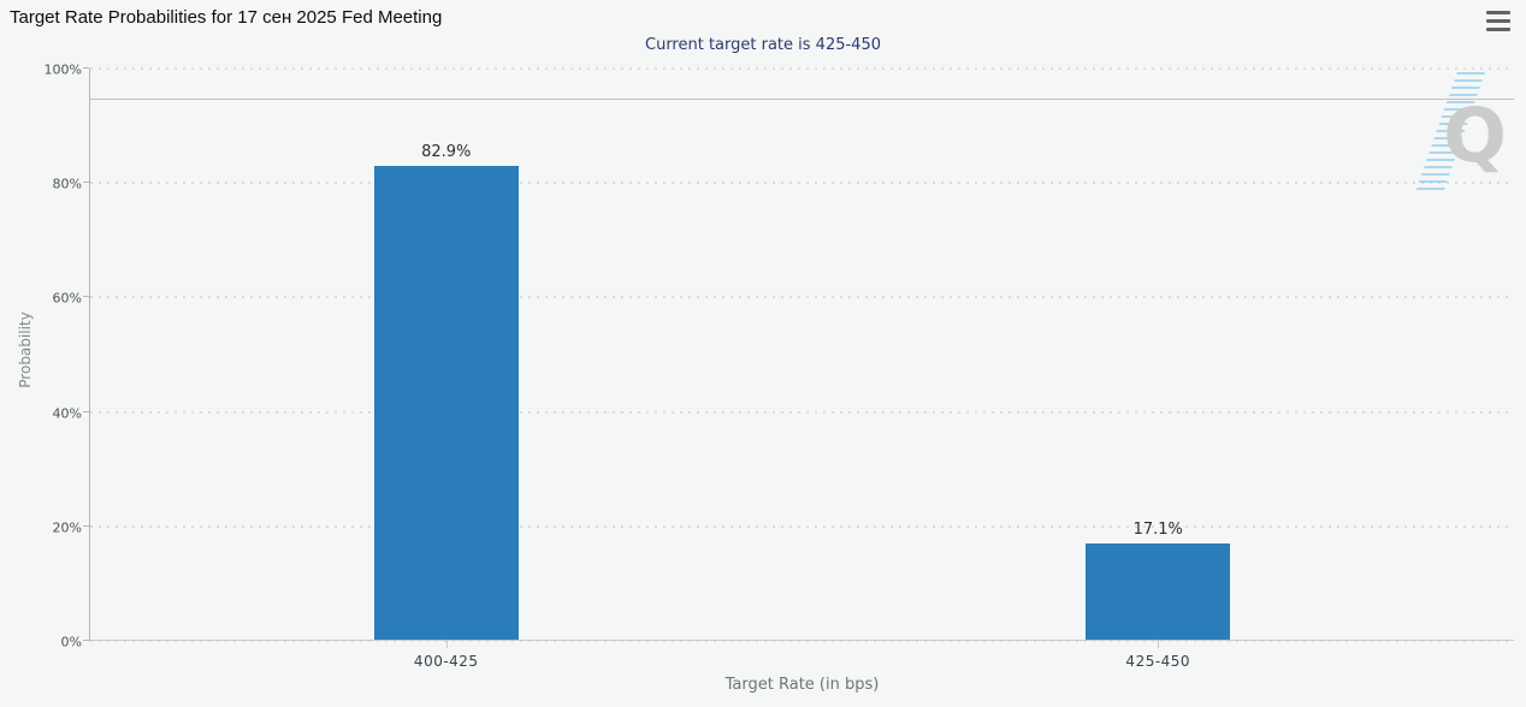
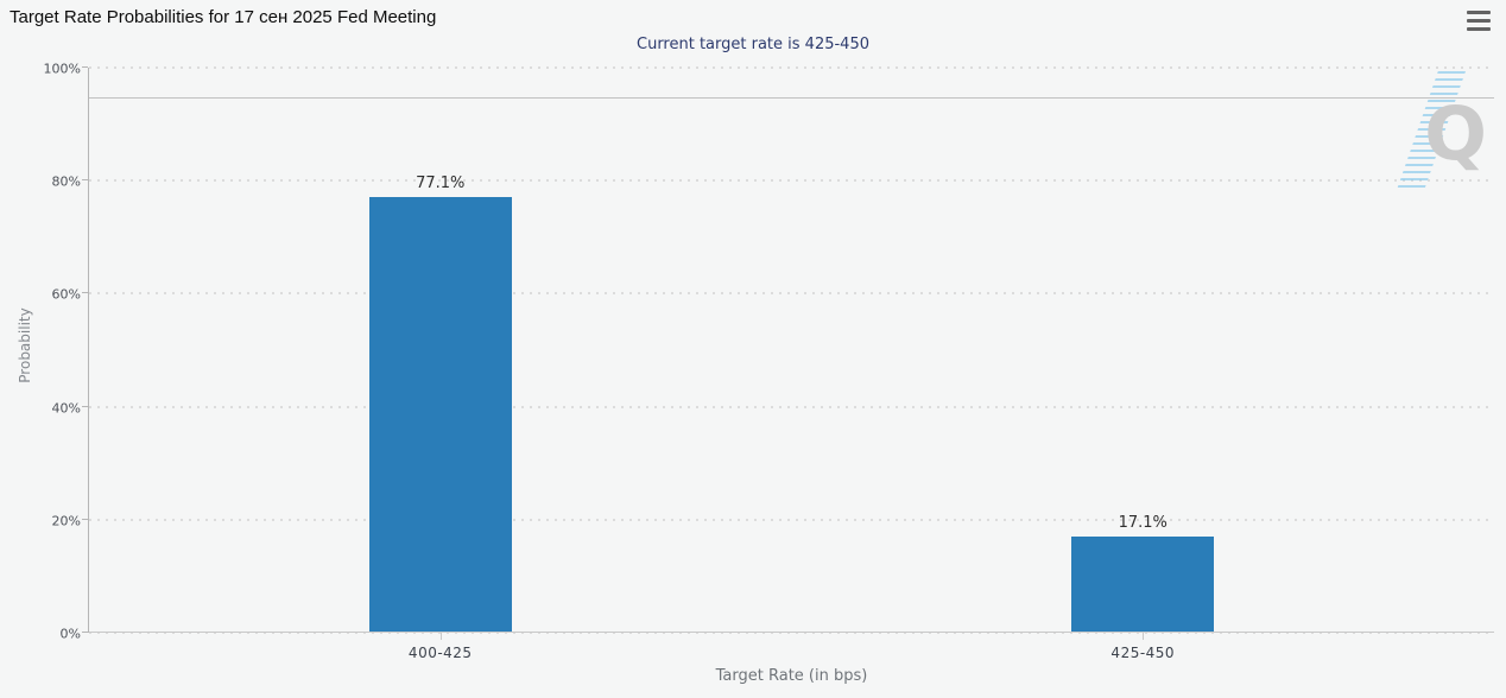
400-425: 82.9% -> 77.1%
